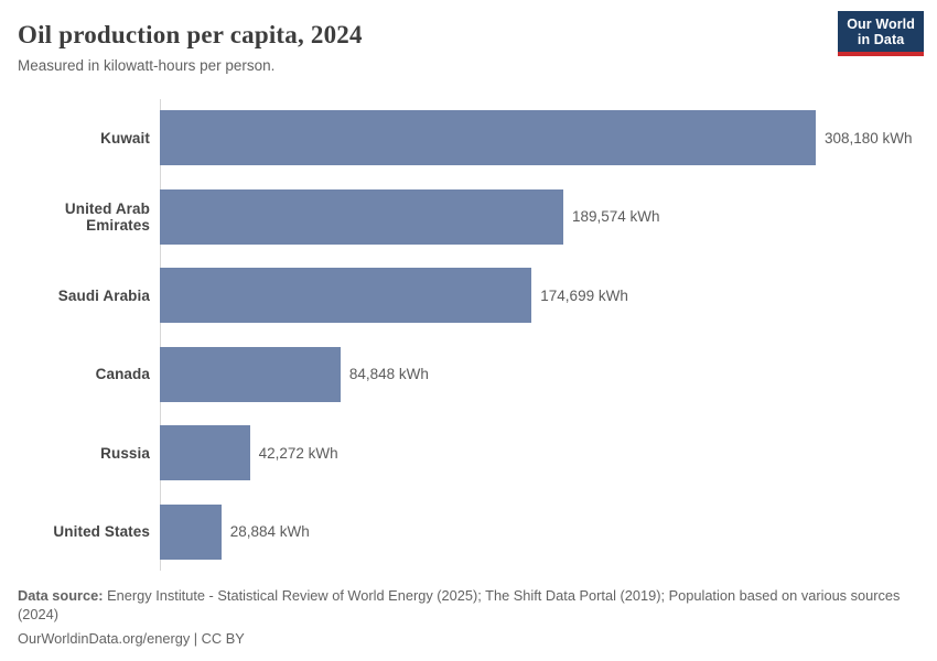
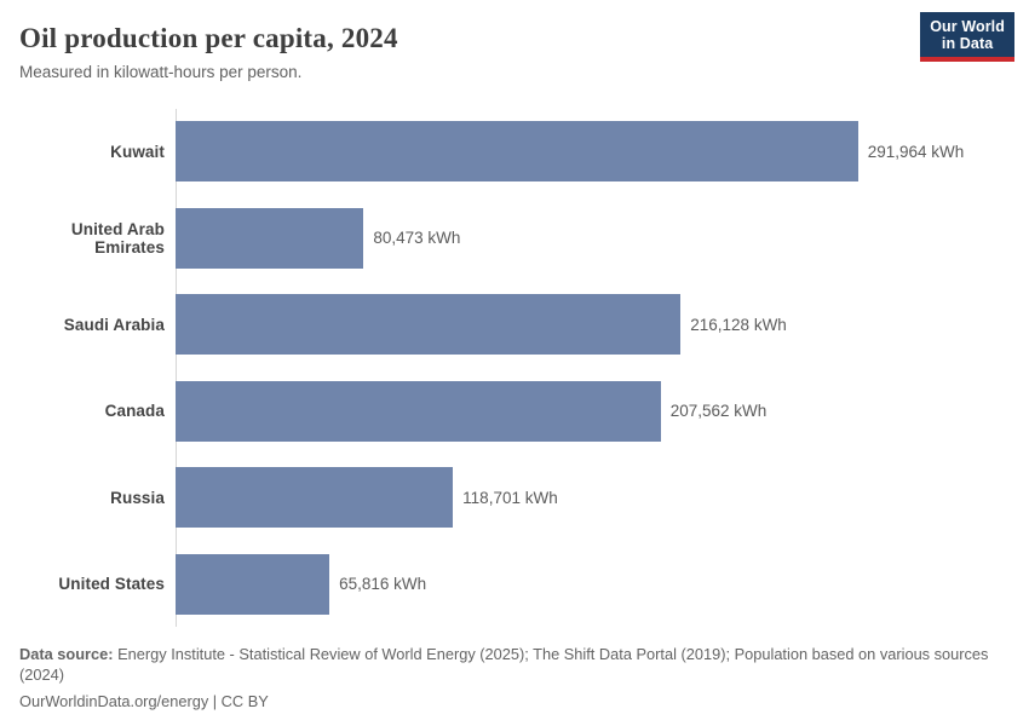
Kuwait: 308,180 -> 291,964
United Arab Emirates: 189,574 -> 80,473
Saudi Arabia: 174,699 -> 216,128
Canada: 84,848 -> 207,562
Russia: 42,272 -> 118,701
United States: 28,884 -> 65,816
